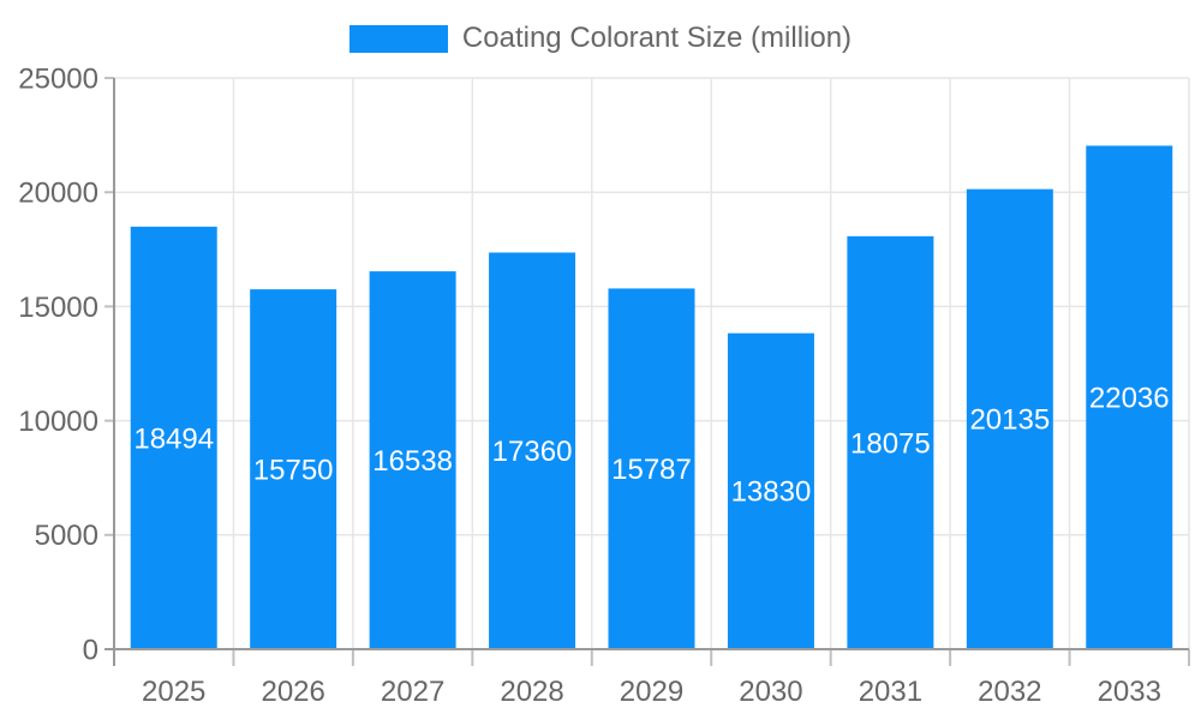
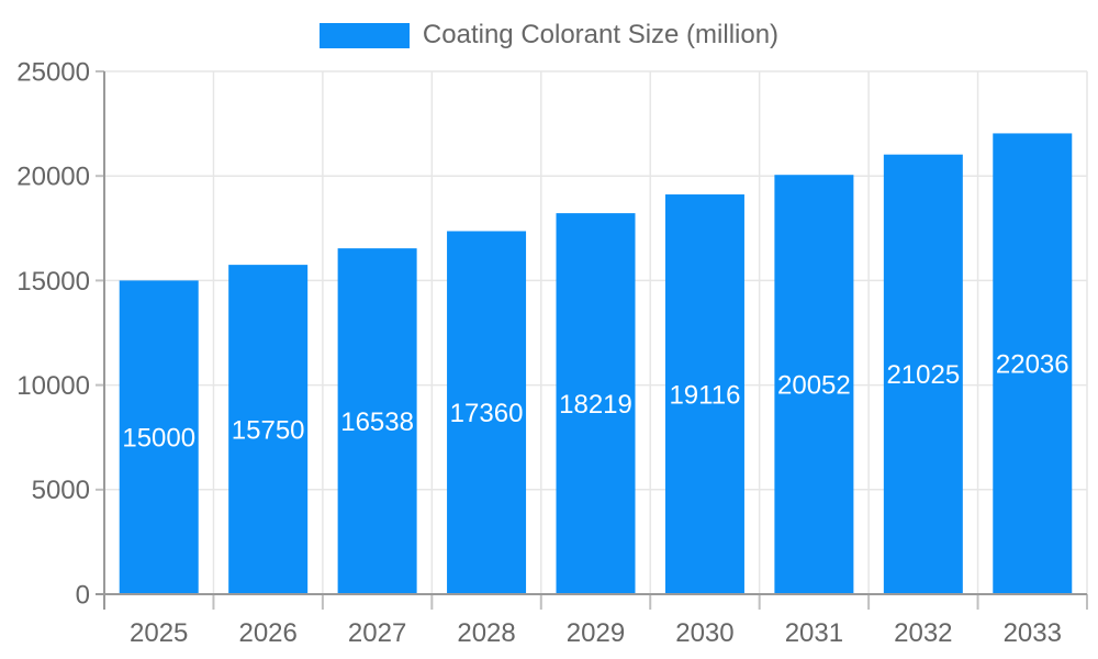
2025: 18494 -> 15000
2029: 15787 -> 18219
2030: 13830 -> 19116
2031: 18075 -> 20052
2032: 20135 -> 21025
